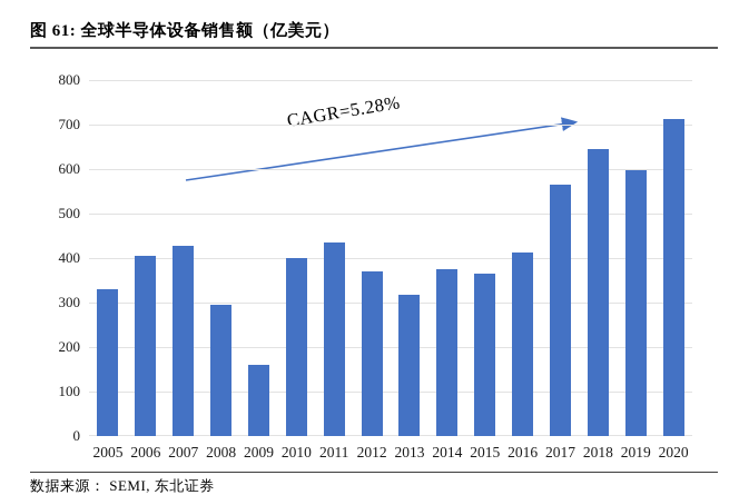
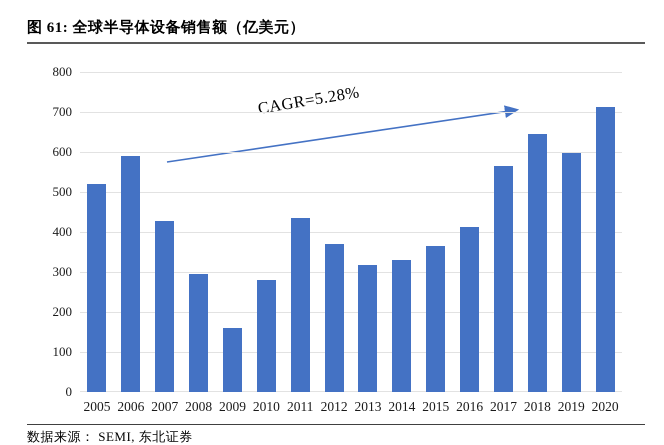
2005: 330 -> 520
2006: 400 -> 590
2010: 400 -> 280
2014: 380 -> 330
